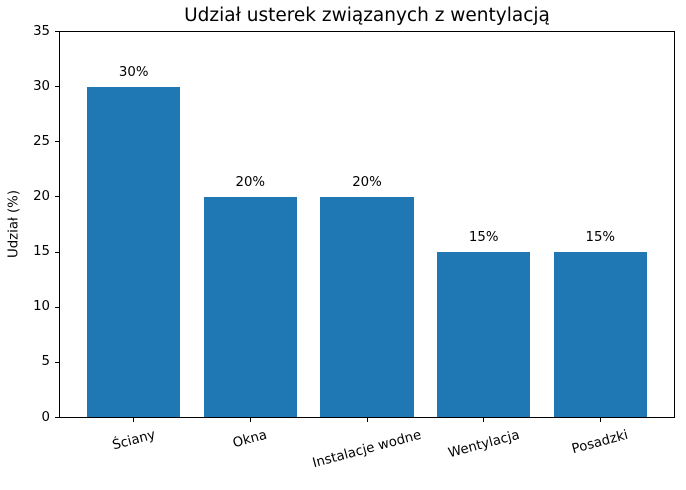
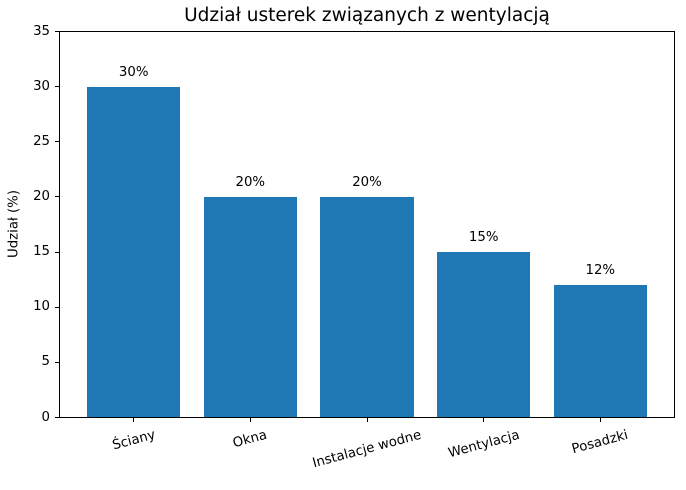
Posadzki: 15% -> 12%
